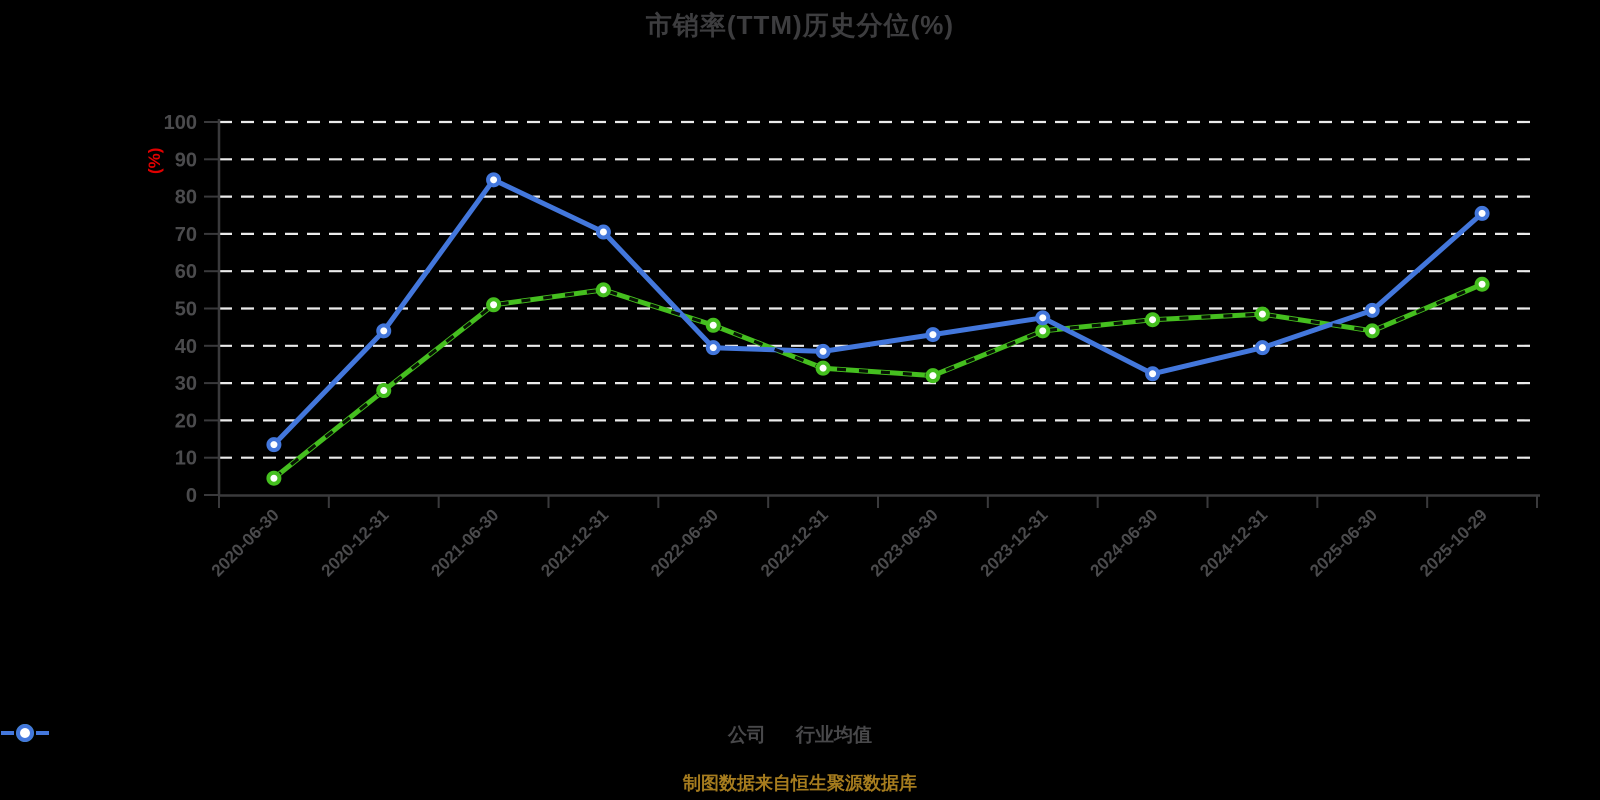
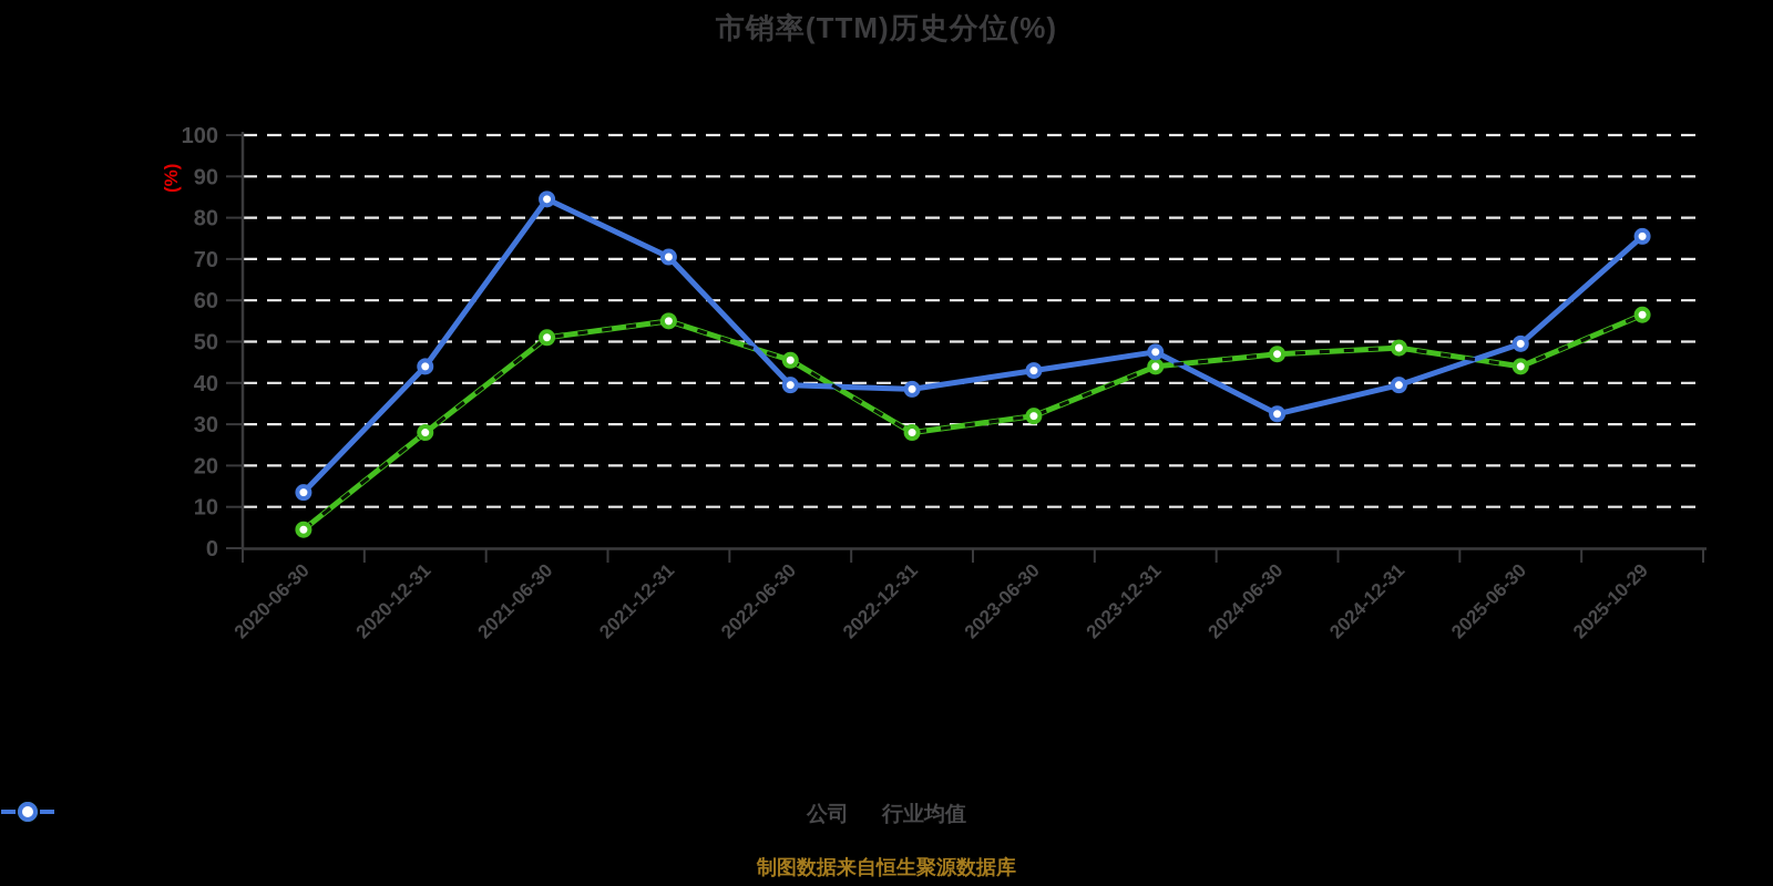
公司/2022-12-31: 34 -> 28
